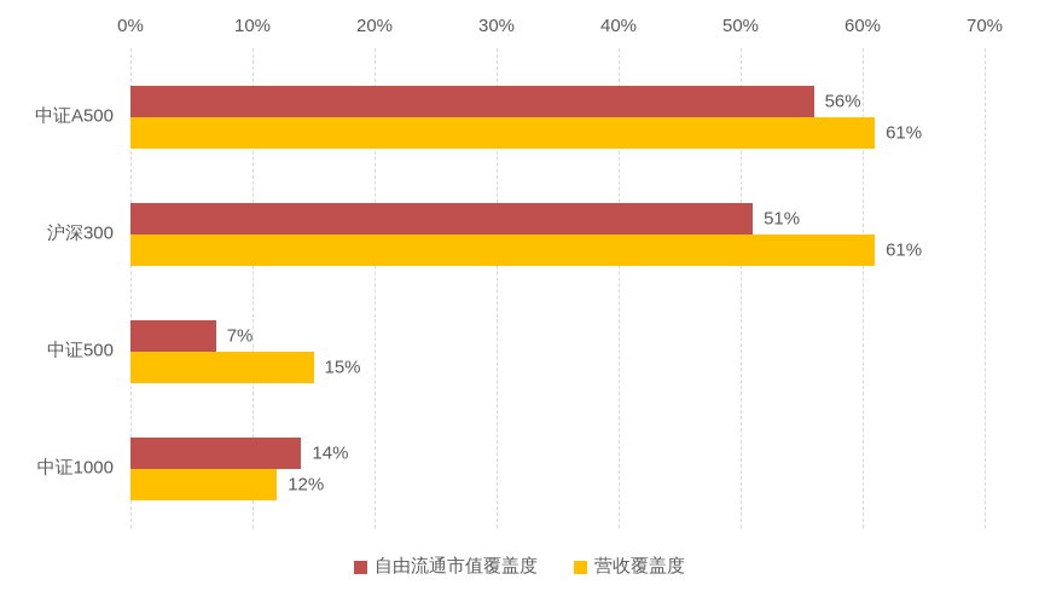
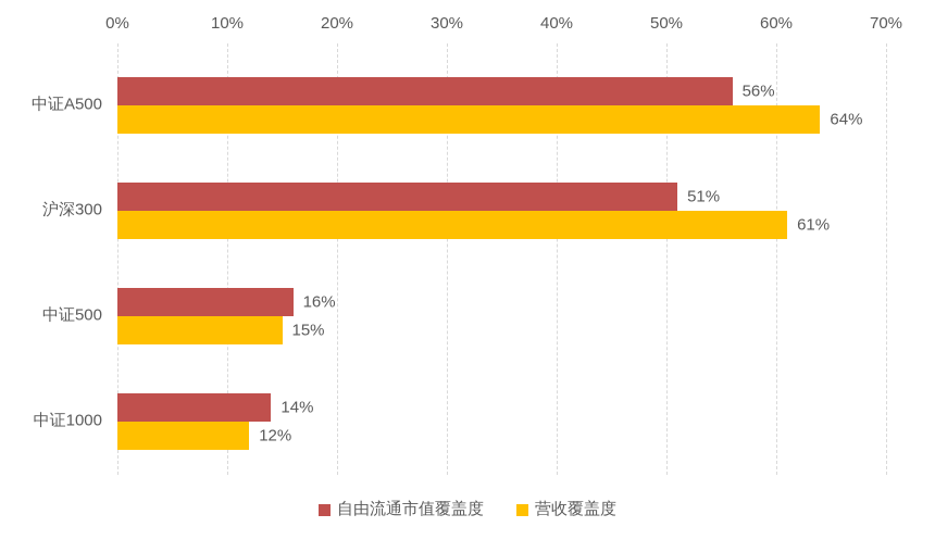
营收覆盖度/中证A500: 61% -> 64%
自由流通市值覆盖度/中证500: 7% -> 16%
